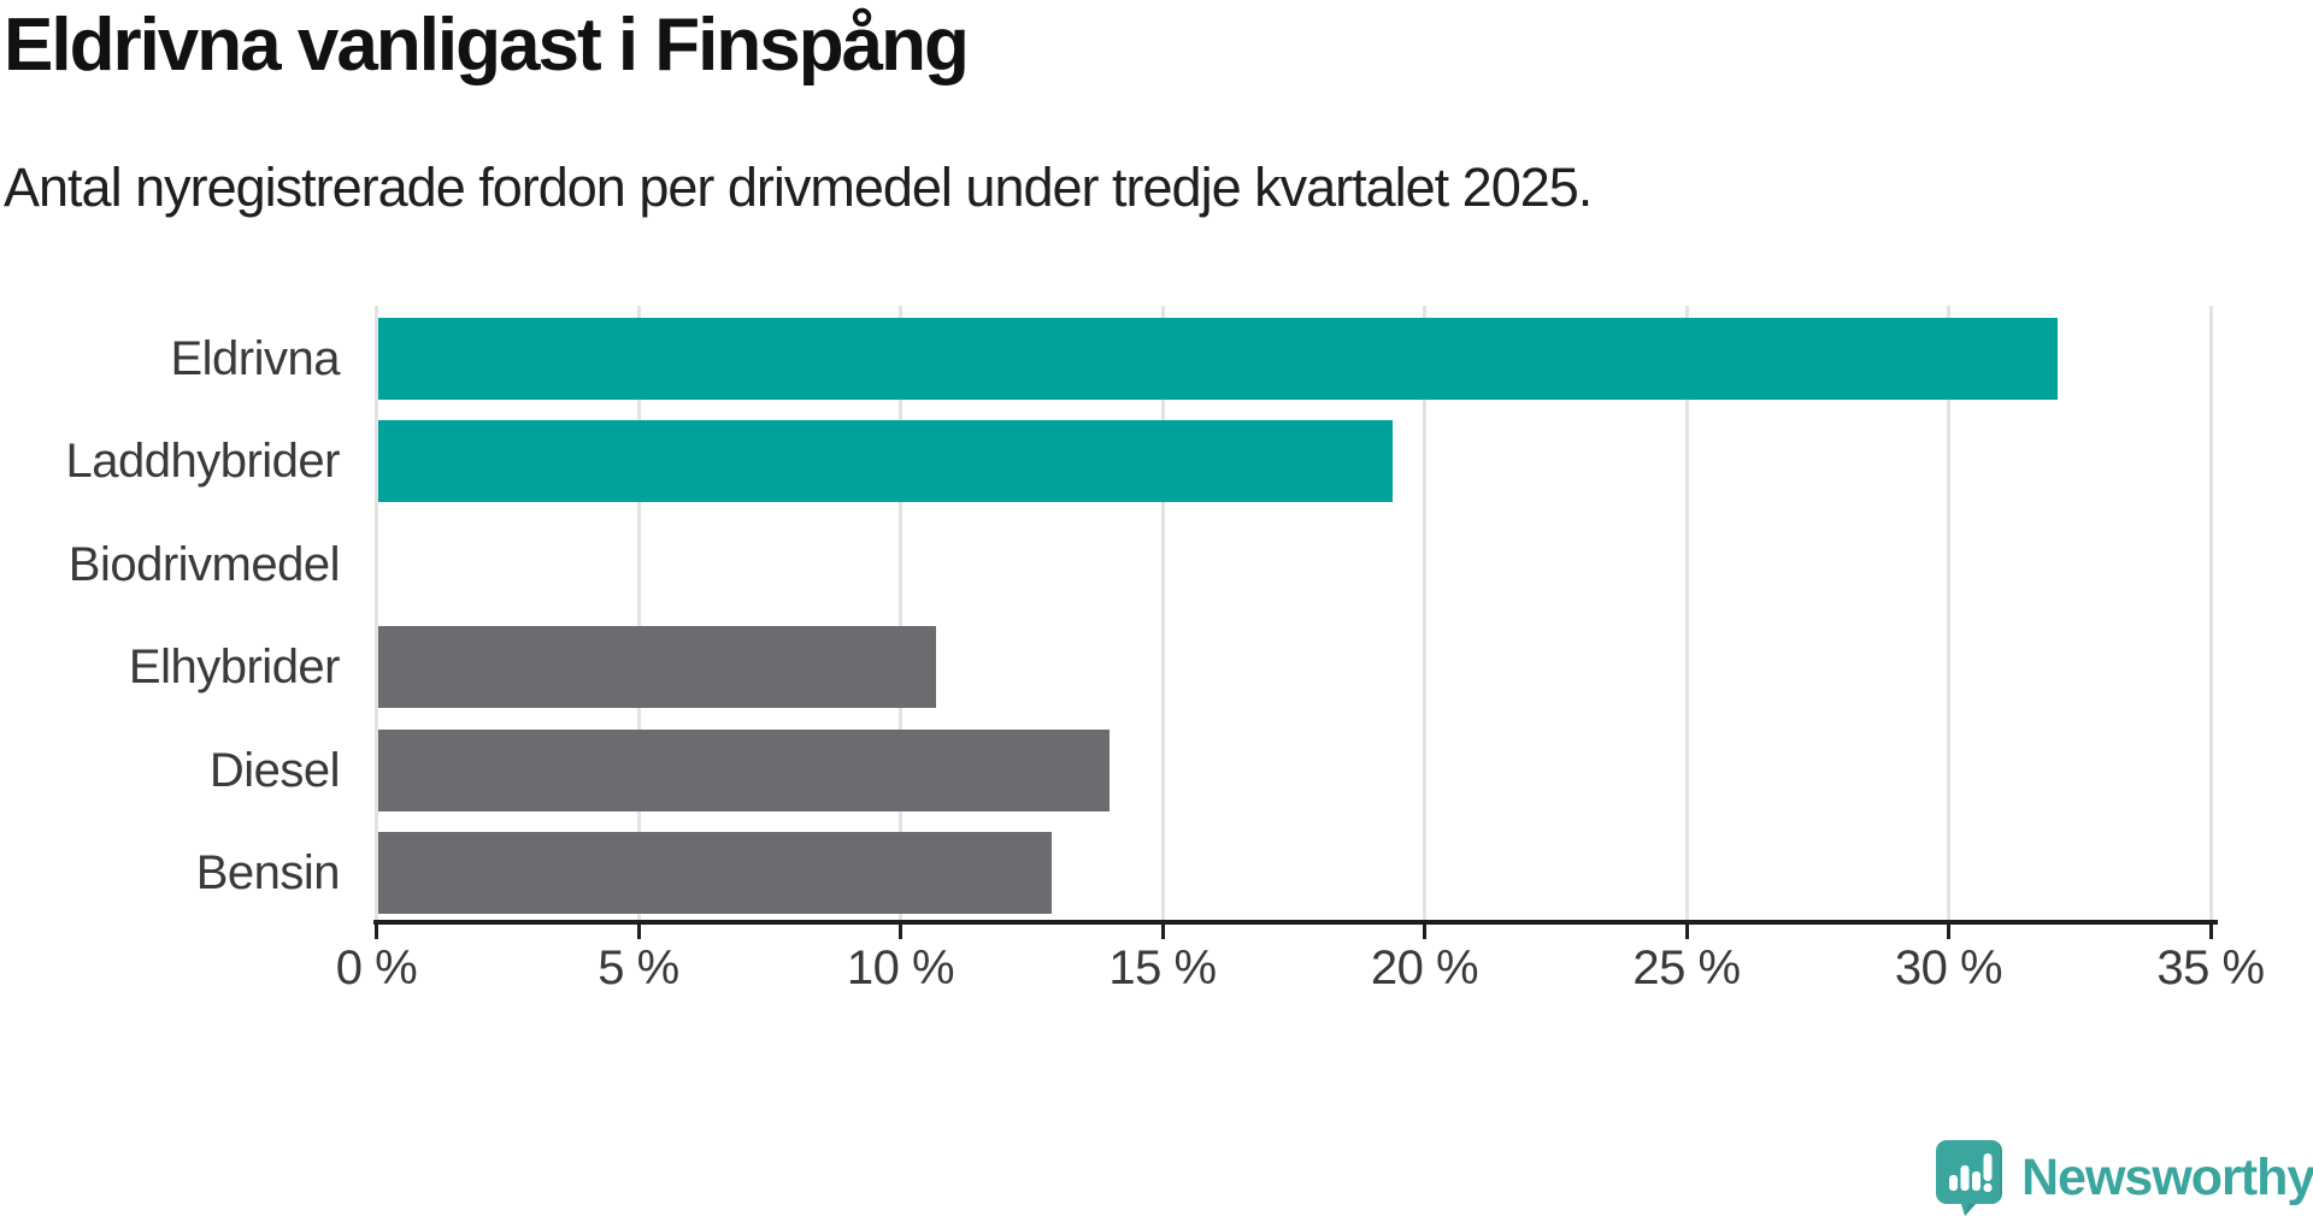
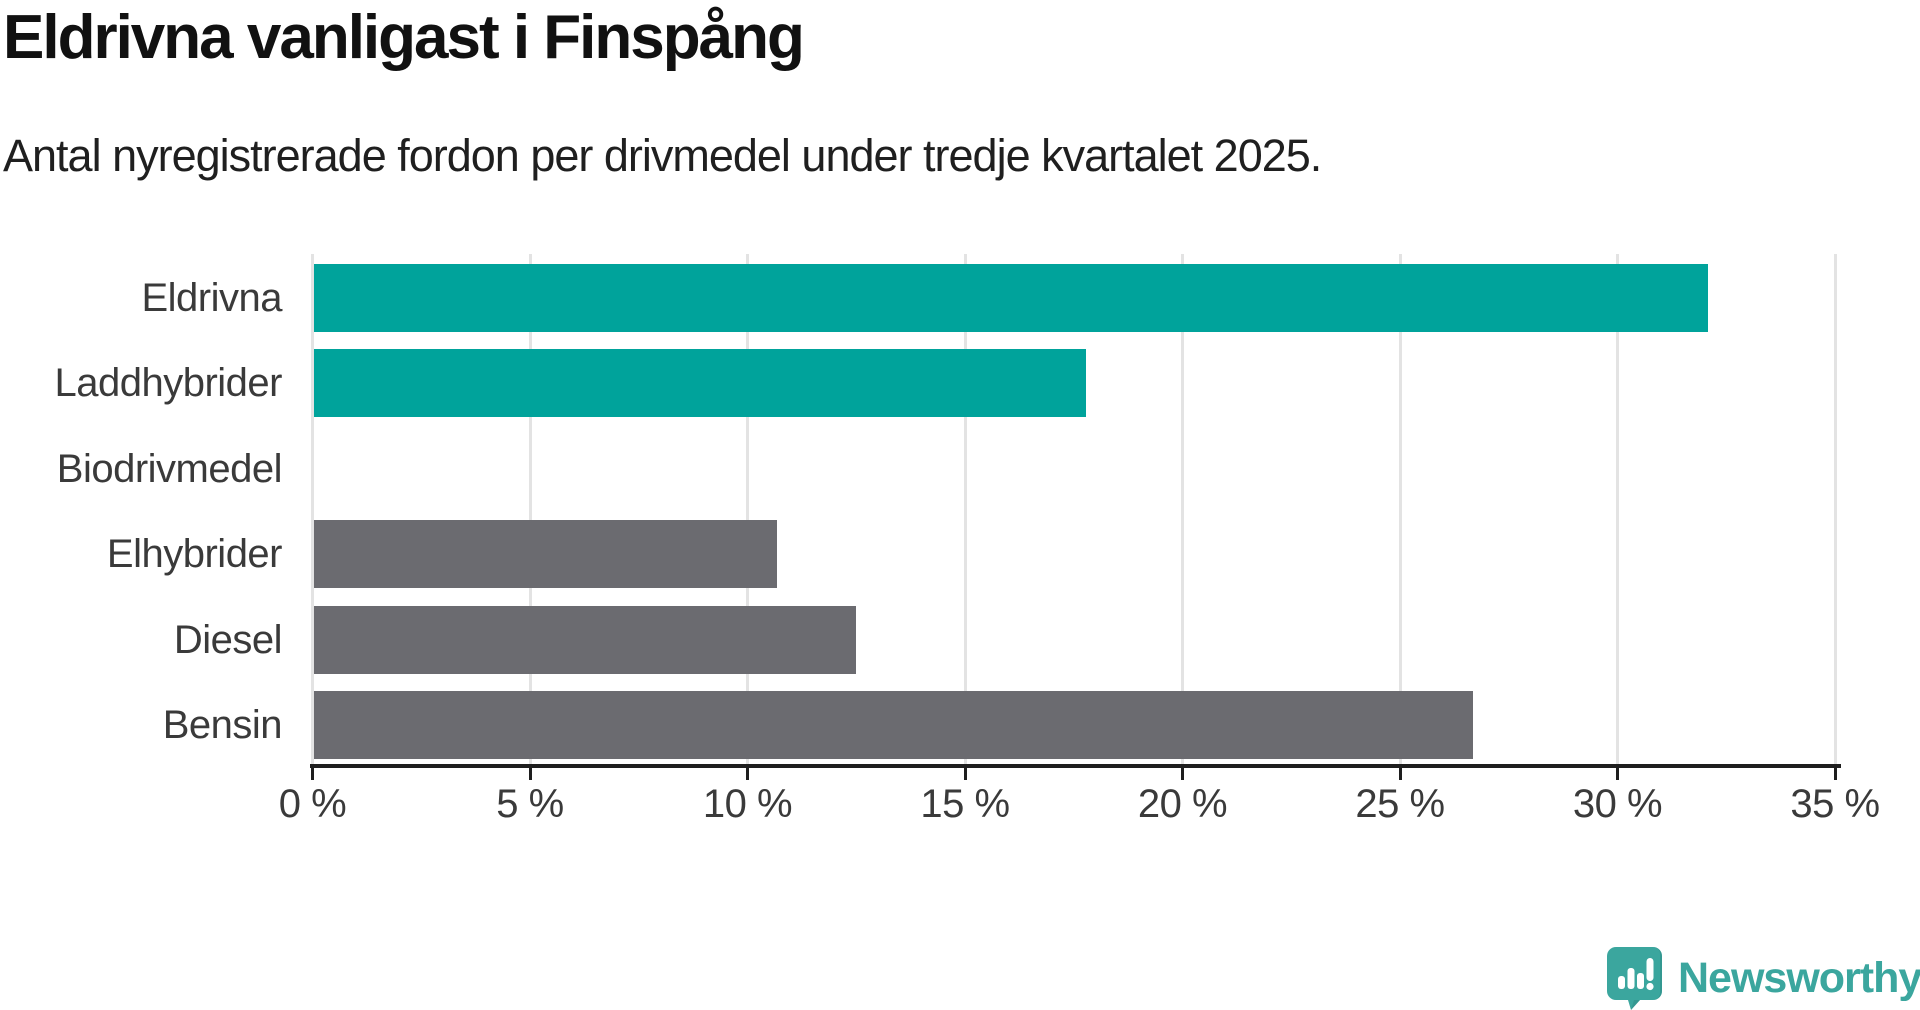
Laddhybrider: 19.4% -> 17.8%
Diesel: 14.0% -> 12.5%
Bensin: 12.9% -> 26.7%
